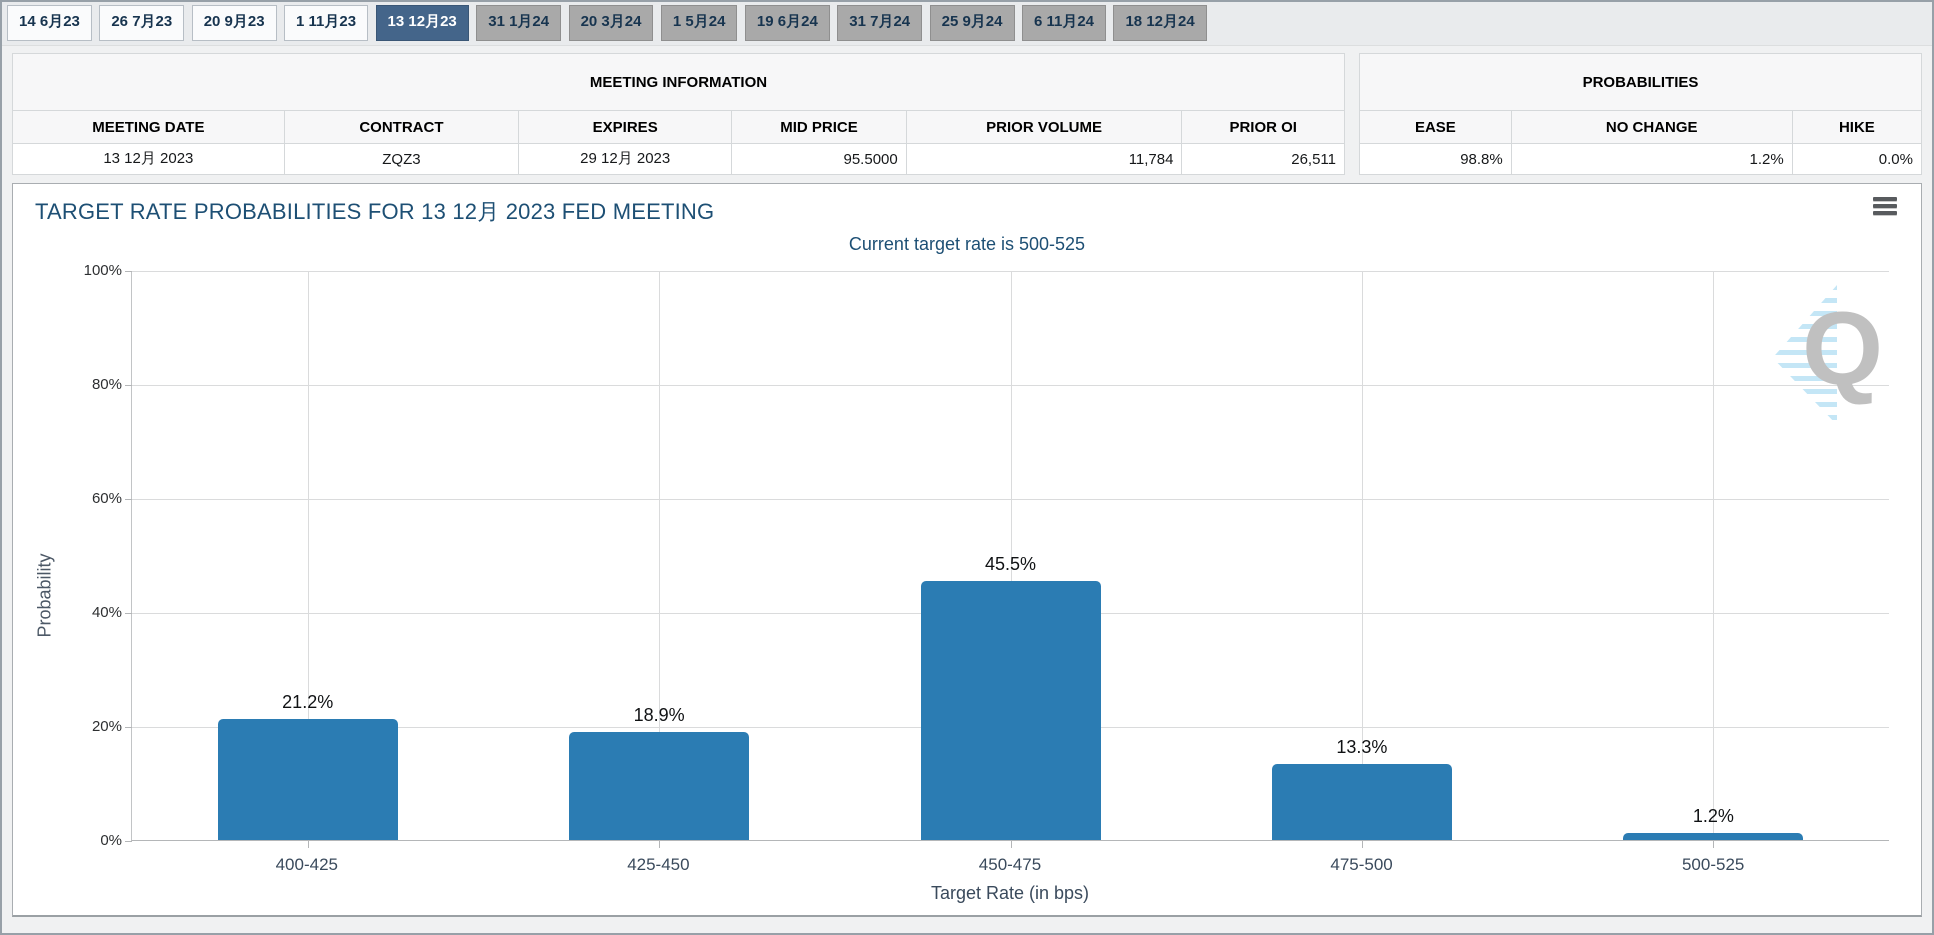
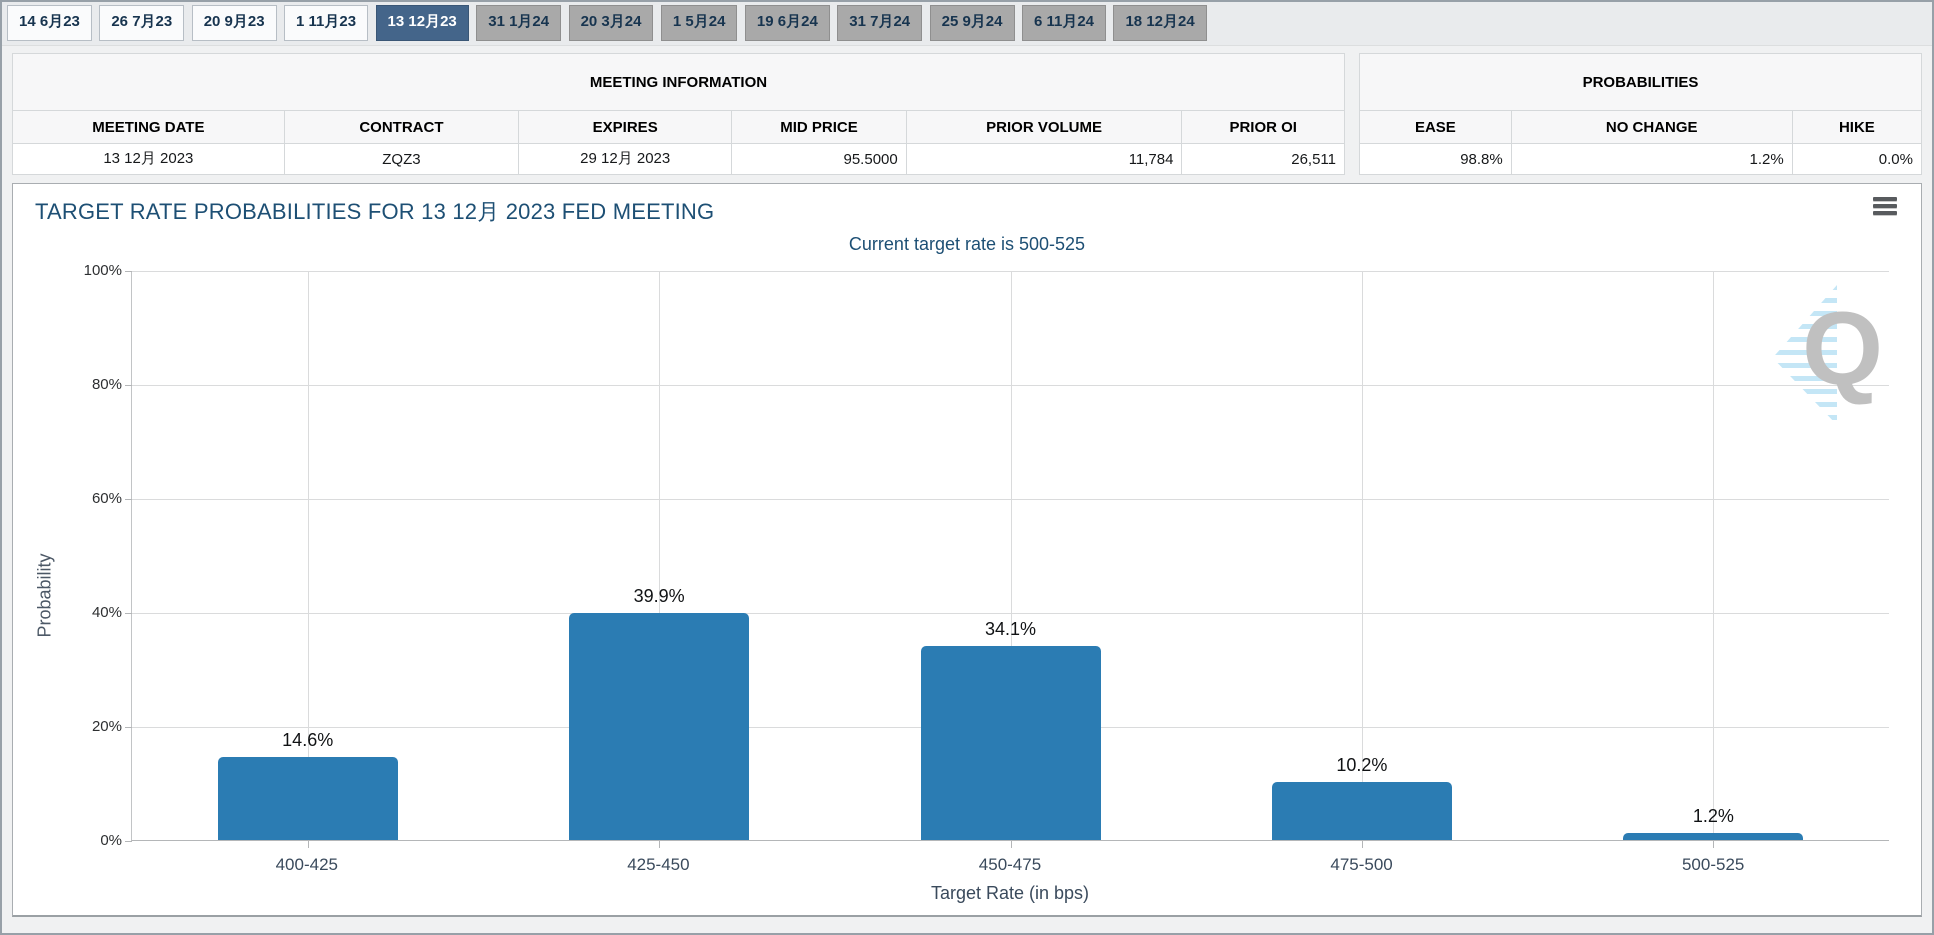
400-425: 21.2% -> 14.6%
425-450: 18.9% -> 39.9%
450-475: 45.5% -> 34.1%
475-500: 13.3% -> 10.2%
